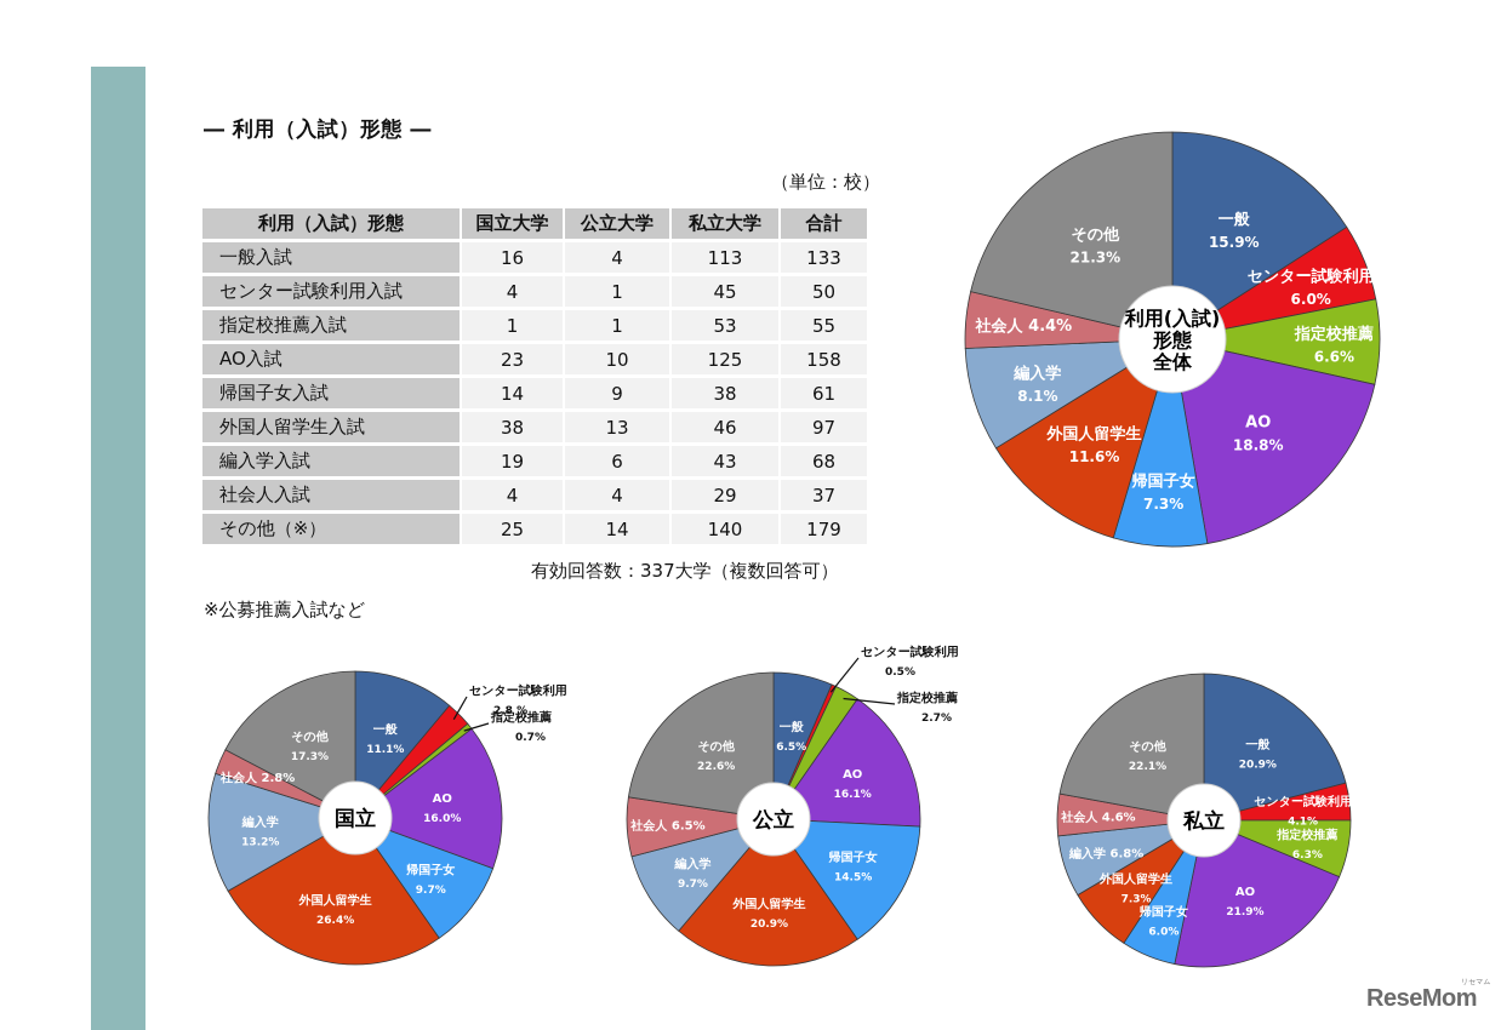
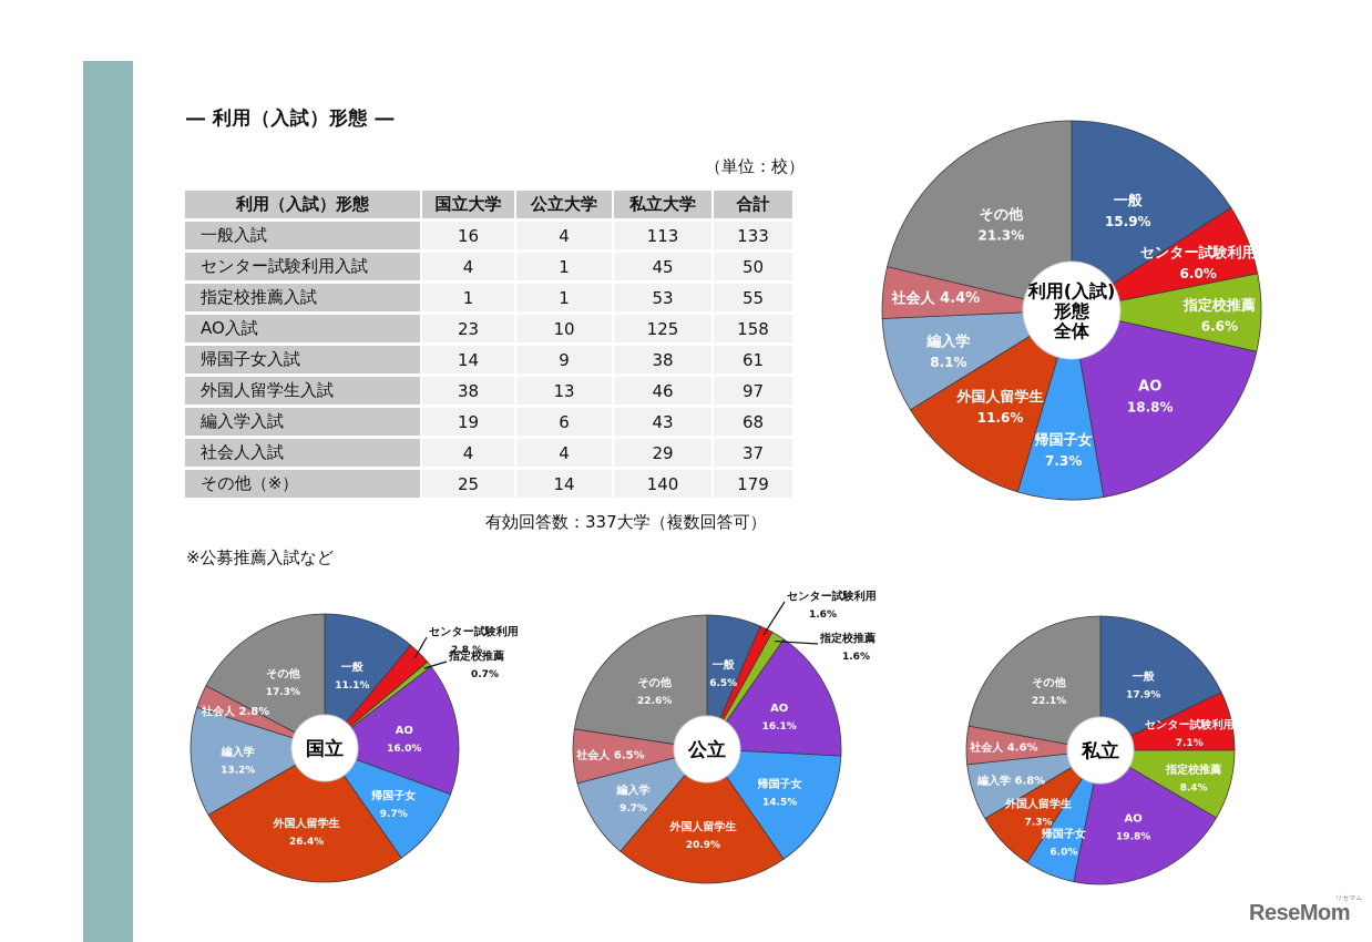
公立/センター試験利用: 0.5% -> 1.6%
公立/指定校推薦: 2.7% -> 1.6%
私立/一般: 20.9% -> 17.9%
私立/センター試験利用: 4.1% -> 7.1%
私立/指定校推薦: 6.3% -> 8.4%
私立/AO: 21.9% -> 19.8%
